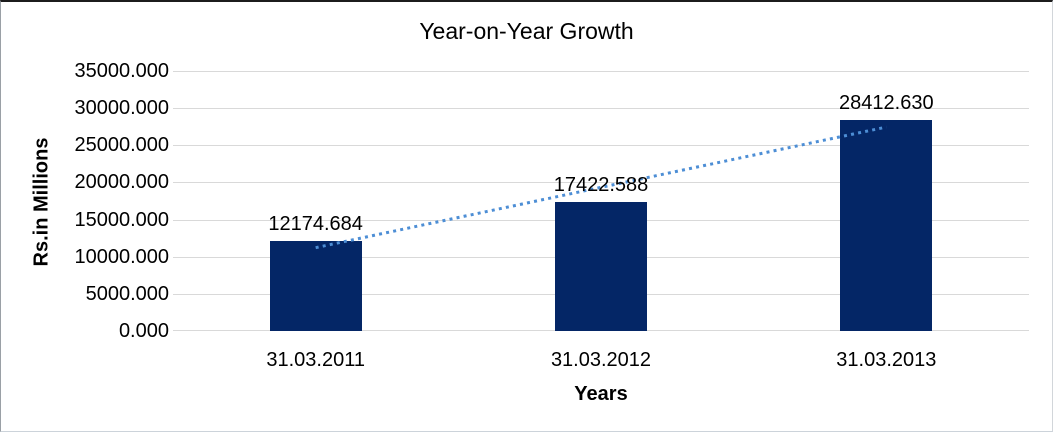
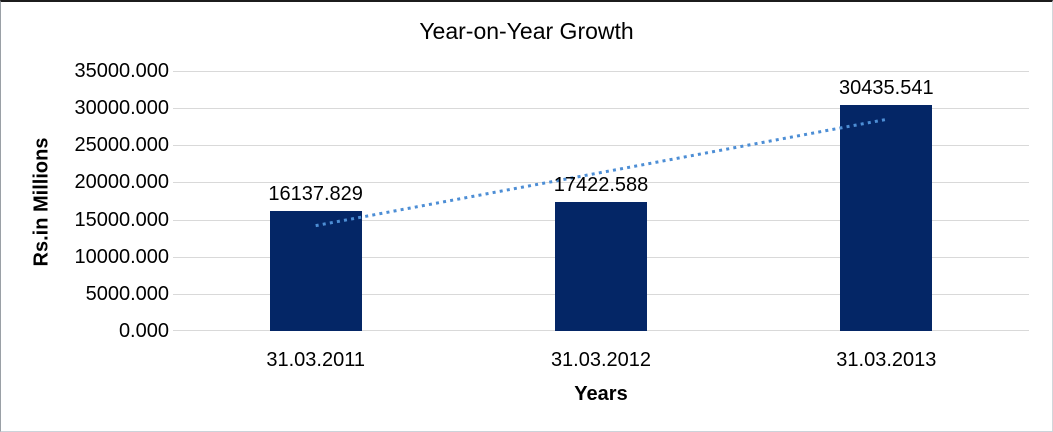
31.03.2011: 12174.684 -> 16137.829
31.03.2013: 28412.630 -> 30435.541
